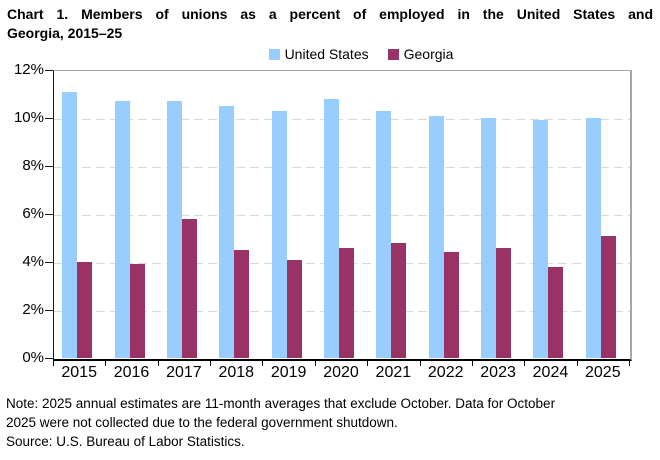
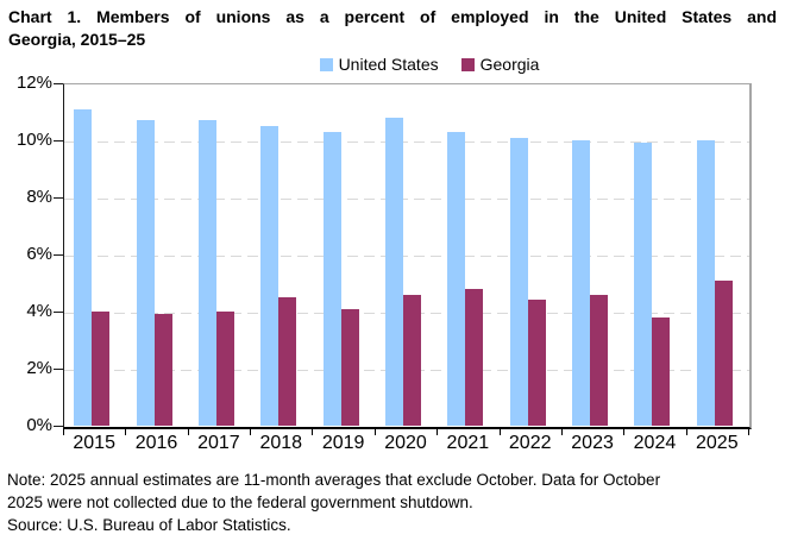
Georgia/2017: 5.8% -> 4.0%
